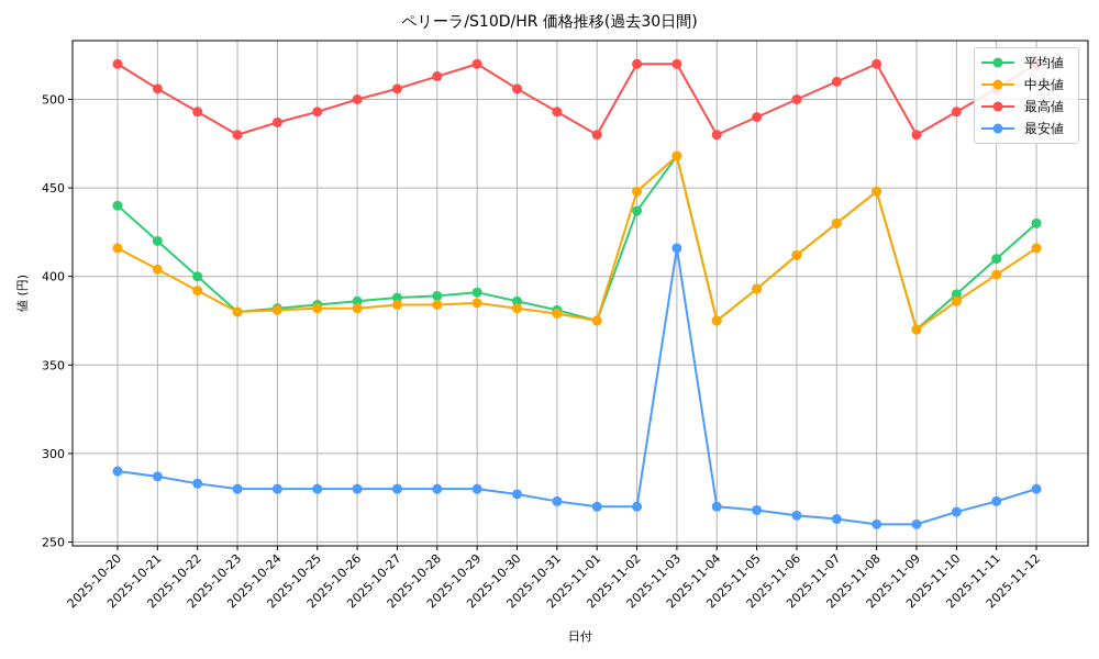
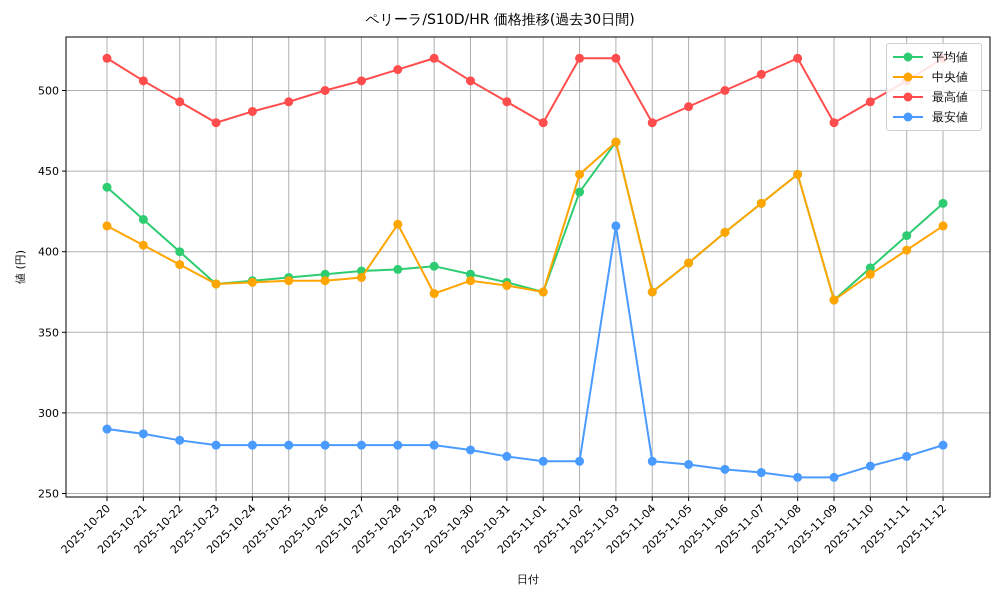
中央値/2025-10-28: 384 -> 417
中央値/2025-10-29: 385 -> 374
